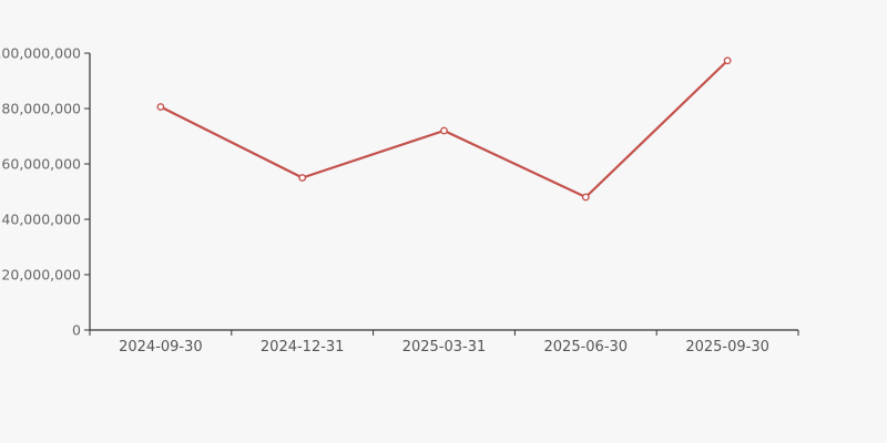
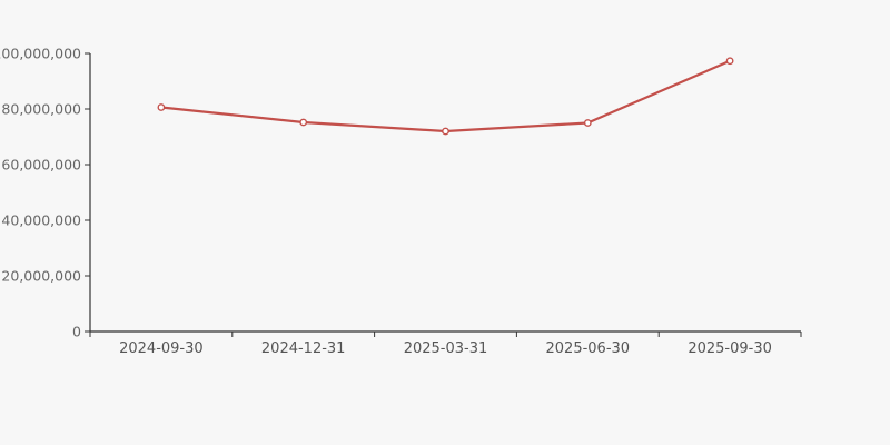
2024-12-31: 55000000 -> 75000000
2025-06-30: 48000000 -> 75000000
